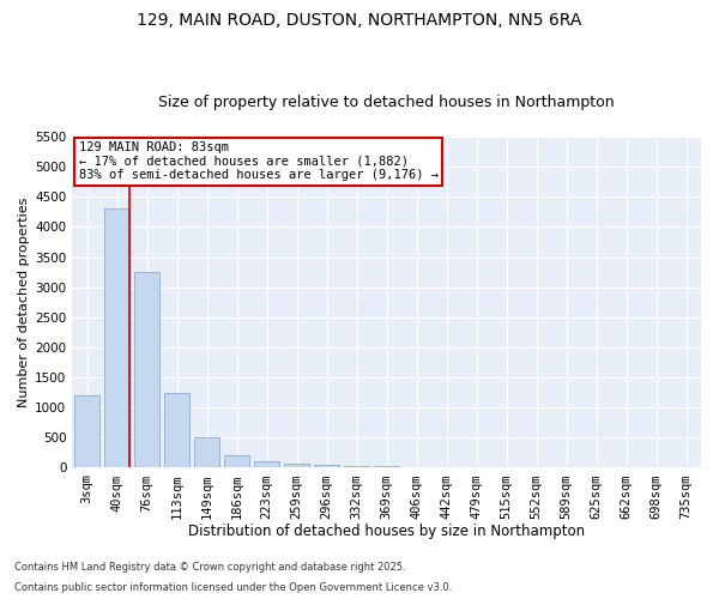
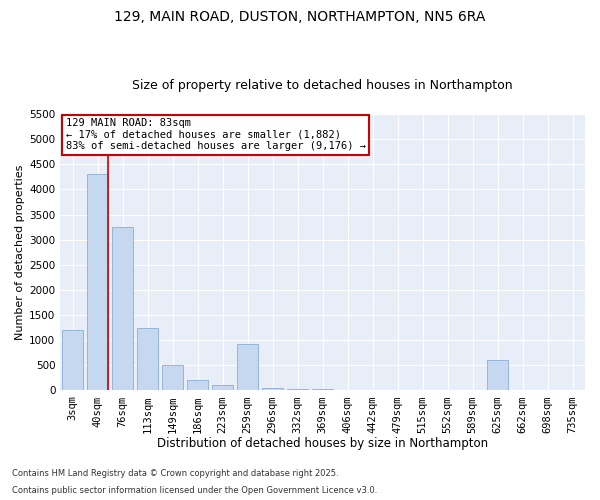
259sqm: 80 -> 920
625sqm: 0 -> 600
